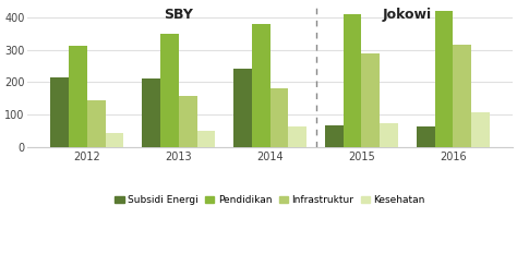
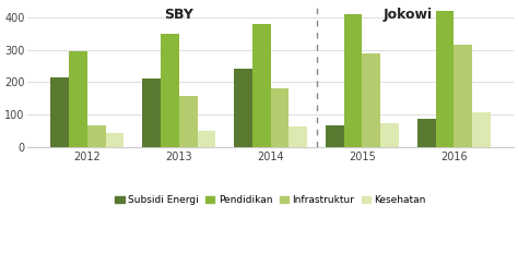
Pendidikan/2012: 312 -> 295
Infrastruktur/2012: 145 -> 65
Subsidi Energi/2016: 63 -> 85
